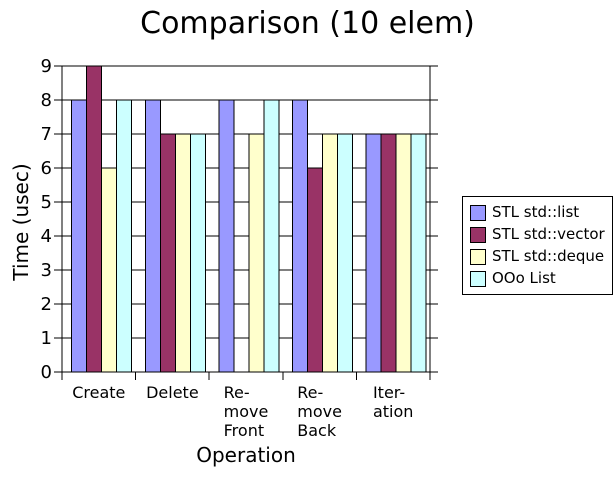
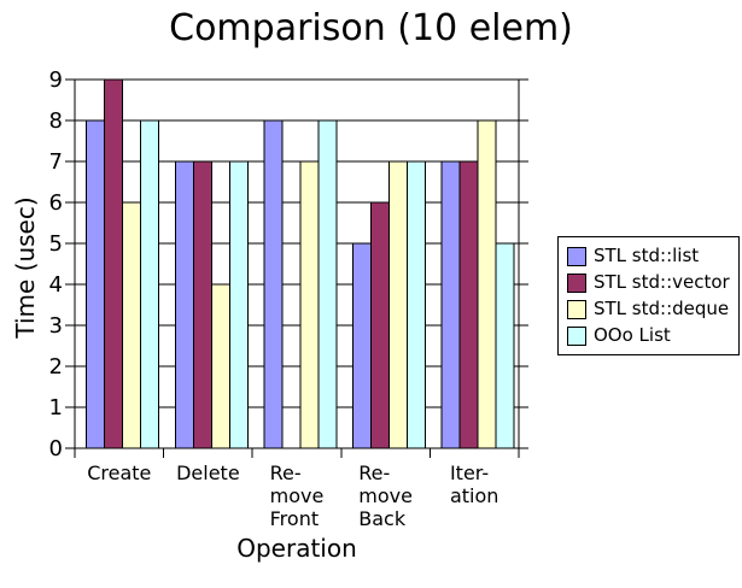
STL std::list/Delete: 8 -> 7
STL std::deque/Delete: 7 -> 4
STL std::list/Re-move Back: 8 -> 5
STL std::deque/Iter-ation: 7 -> 8
OOo List/Iter-ation: 7 -> 5
